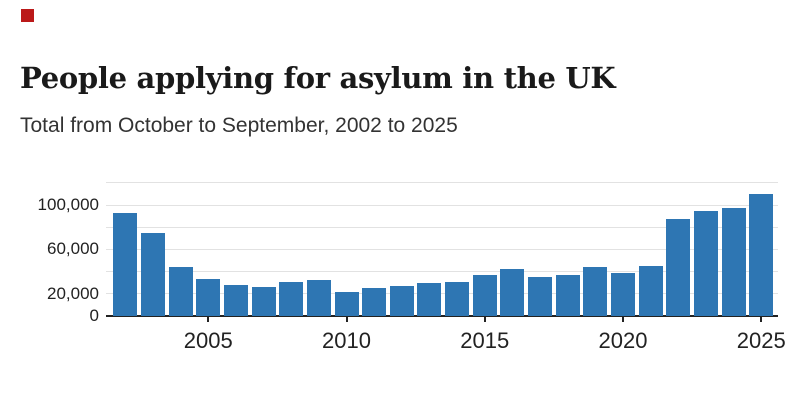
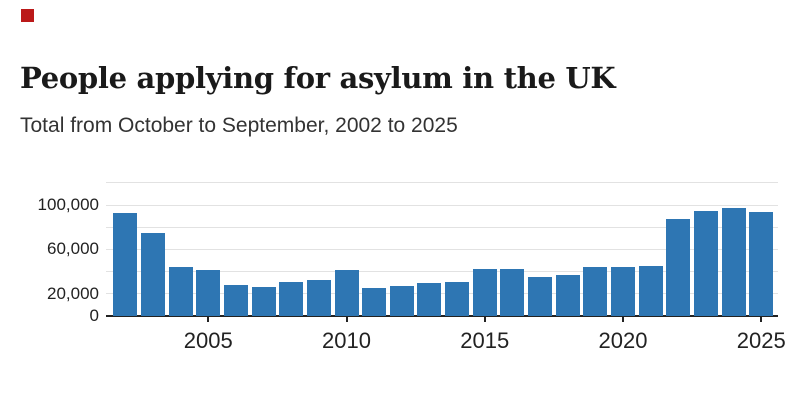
2005: 33000 -> 41000
2010: 22000 -> 41000
2015: 37000 -> 42000
2020: 39000 -> 44000
2025: 110000 -> 94000
